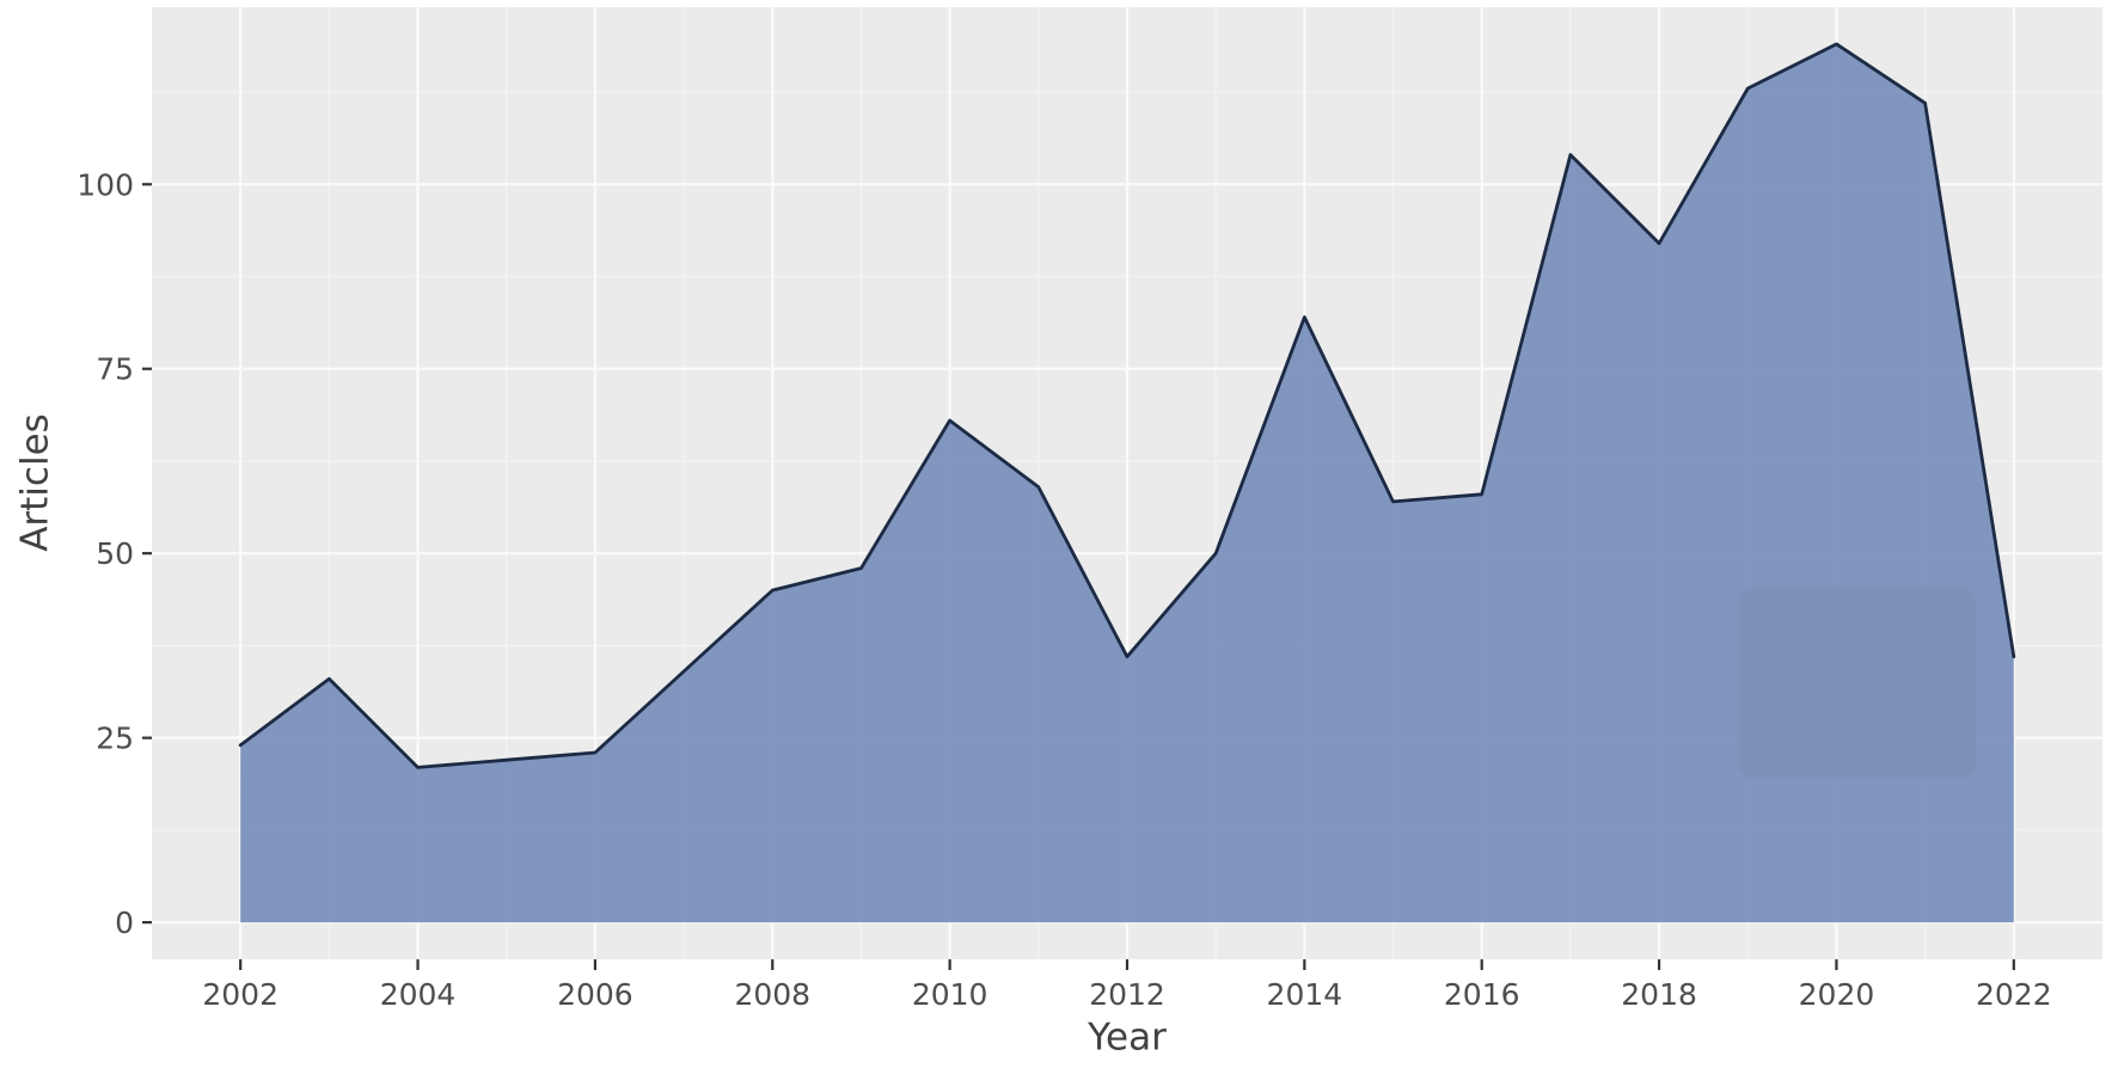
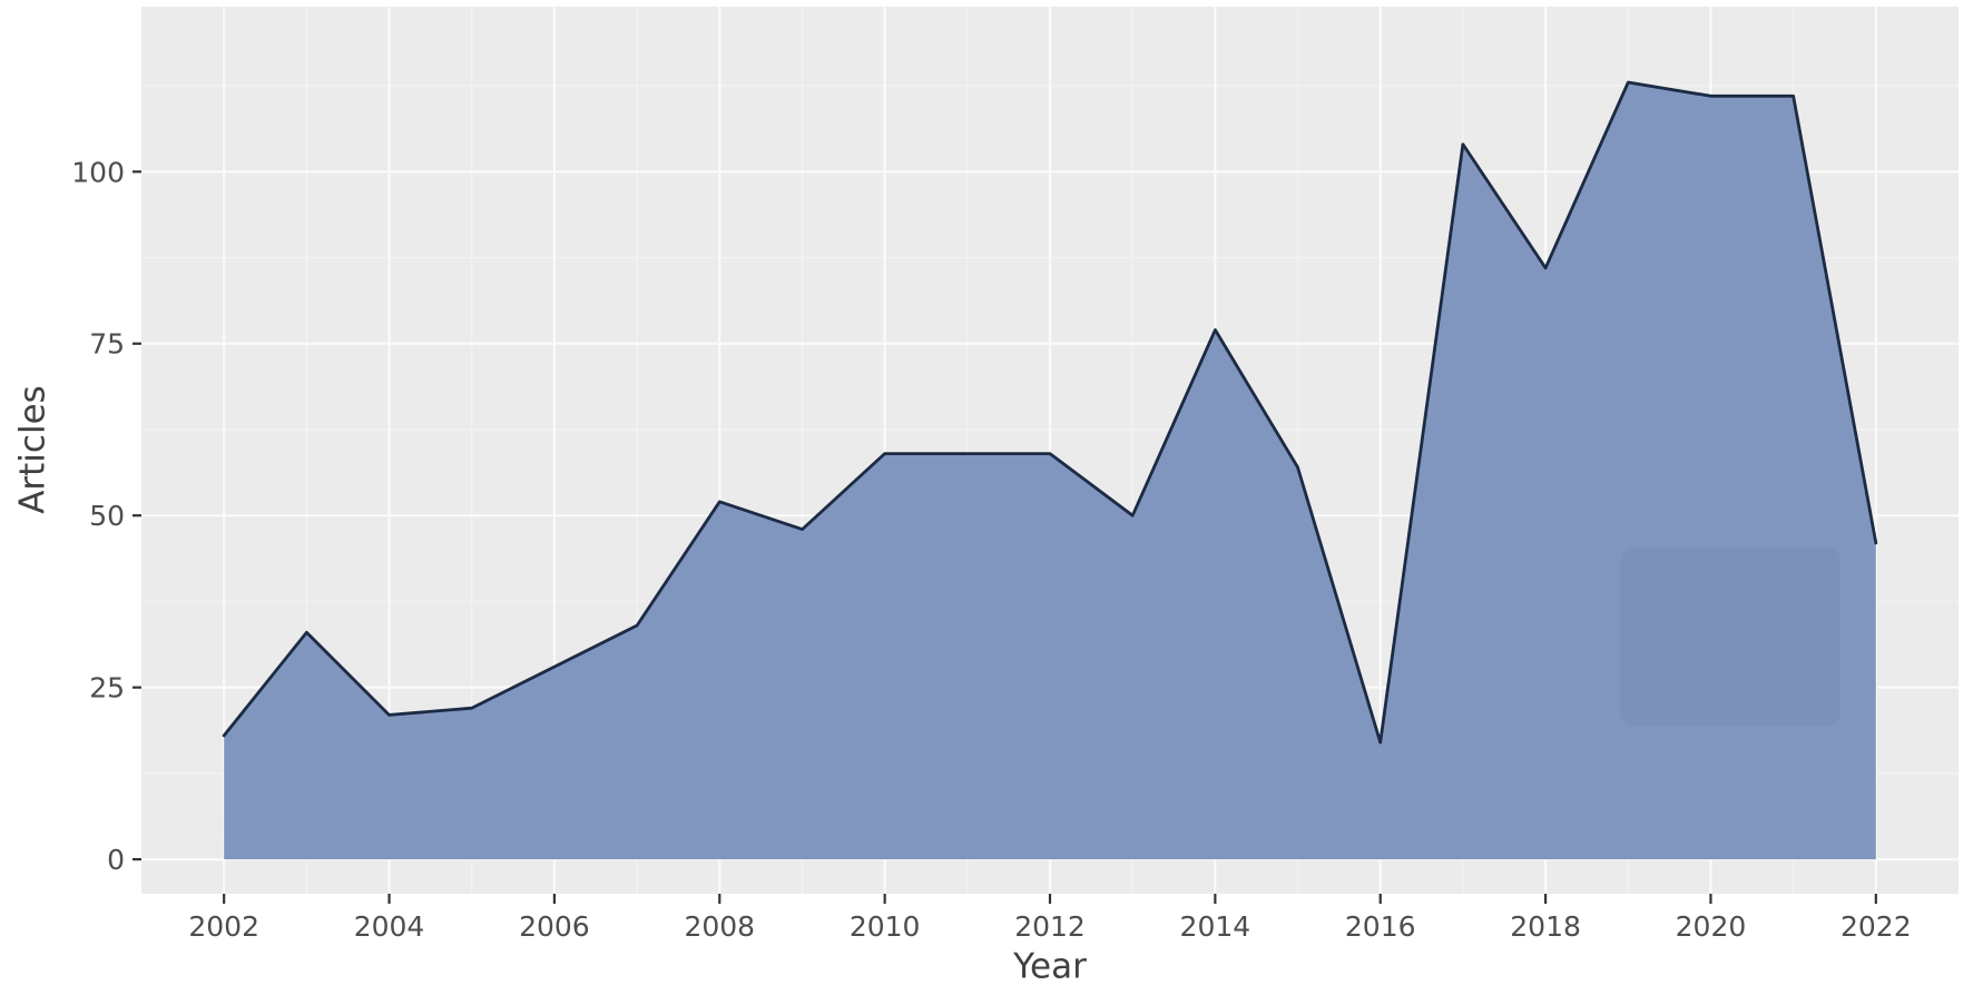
2002: 24 -> 18
2006: 23 -> 28
2008: 45 -> 52
2010: 68 -> 59
2012: 36 -> 59
2014: 82 -> 77
2016: 58 -> 17
2018: 92 -> 86
2020: 119 -> 111
2022: 36 -> 46
